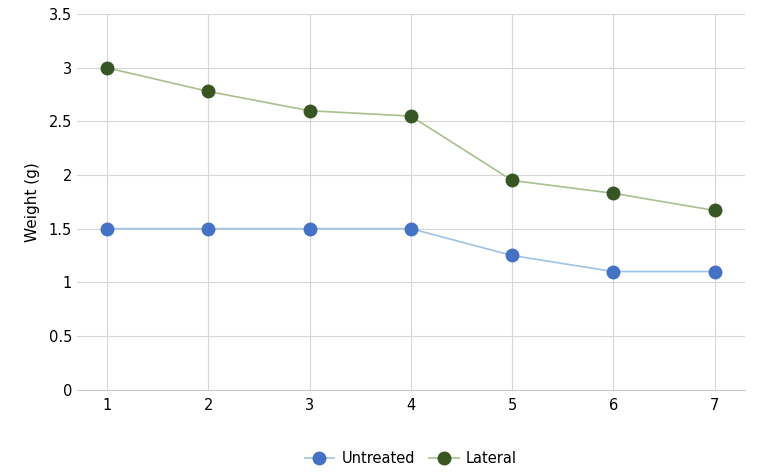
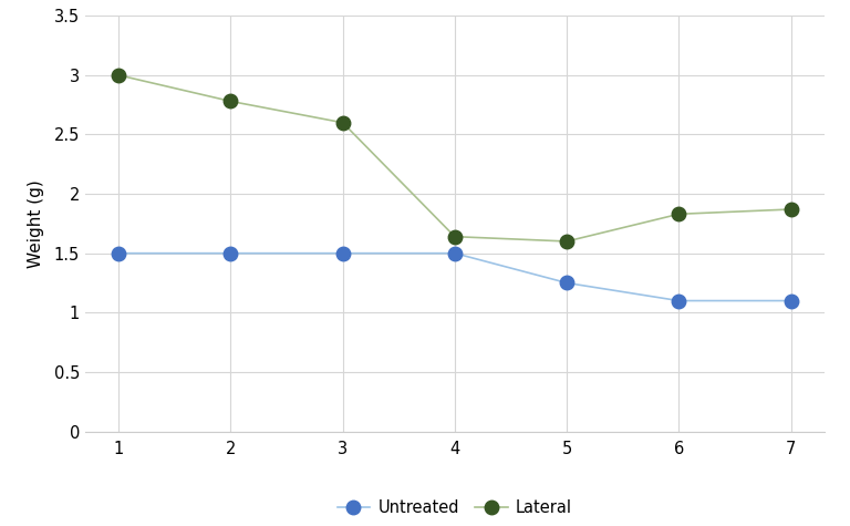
Lateral/4: 2.55 -> 1.64
Lateral/5: 1.95 -> 1.60
Lateral/7: 1.67 -> 1.87
